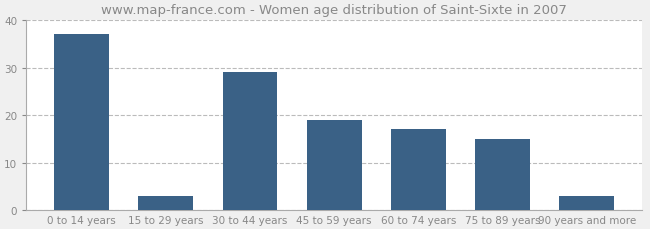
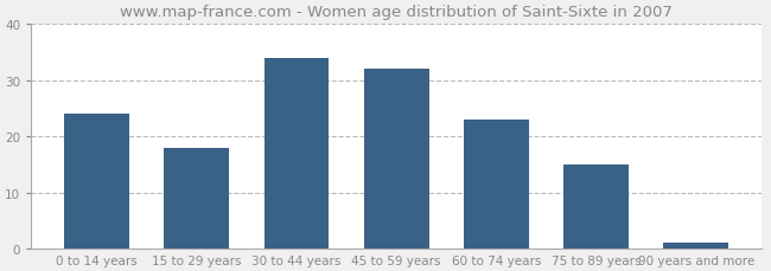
0 to 14 years: 37 -> 24
15 to 29 years: 3 -> 18
30 to 44 years: 29 -> 34
45 to 59 years: 19 -> 32
60 to 74 years: 17 -> 23
90 years and more: 3 -> 1
